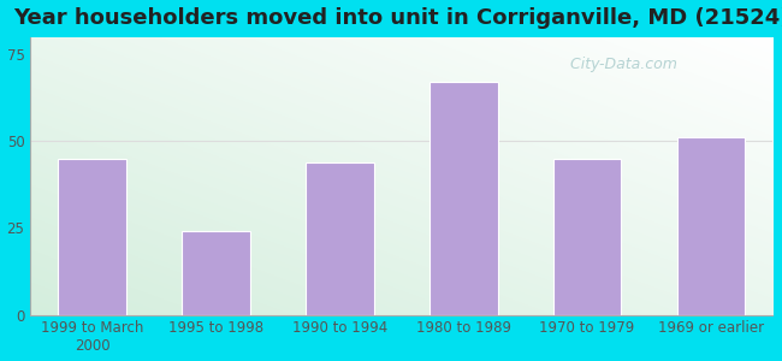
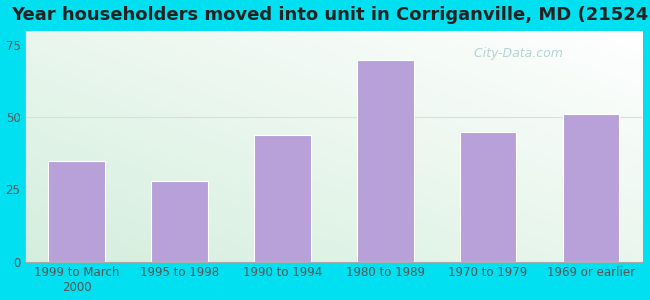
1999 to March 2000: 45 -> 35
1995 to 1998: 24 -> 28
1980 to 1989: 67 -> 70
